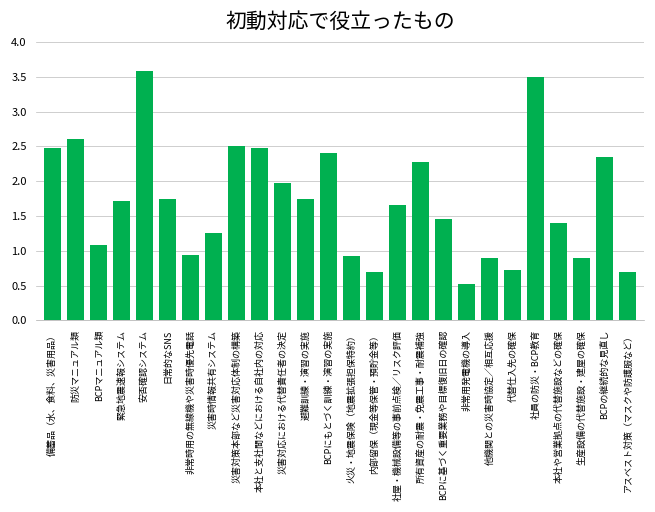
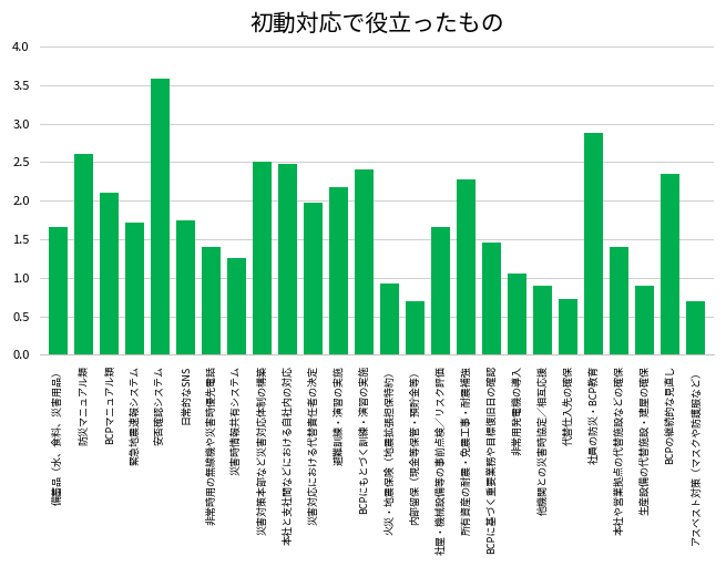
備蓄品（水、食料、災害用品）: 2.48 -> 1.65
BCPマニュアル類: 1.08 -> 2.10
非常時用の無線機や災害時優先電話: 0.94 -> 1.40
避難訓練・演習の実施: 1.74 -> 2.17
非常用発電機の導入: 0.52 -> 1.05
社員の防災・BCP教育: 3.50 -> 2.88
